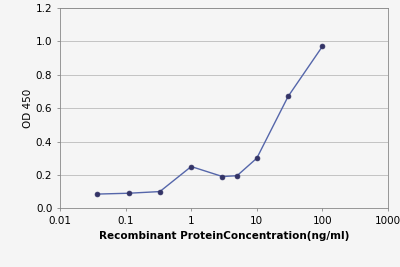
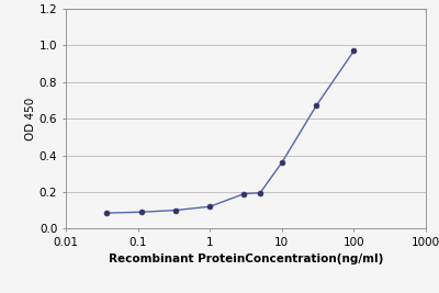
1: 0.25 -> 0.12
10: 0.30 -> 0.36
